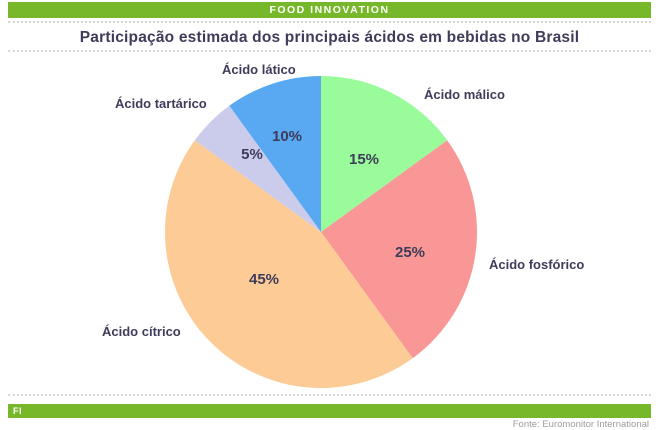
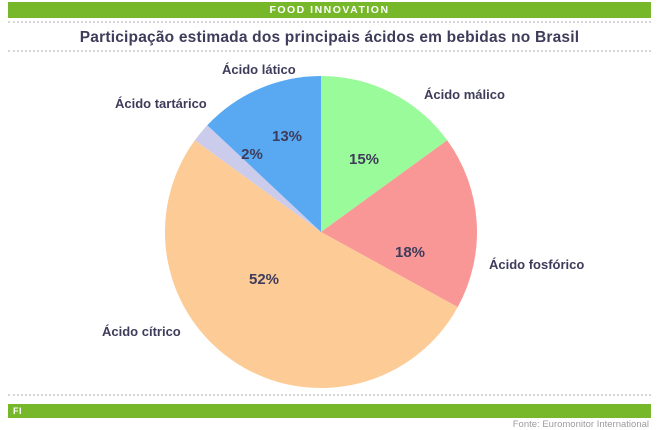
Ácido fosfórico: 25% -> 18%
Ácido cítrico: 45% -> 52%
Ácido tartárico: 5% -> 2%
Ácido lático: 10% -> 13%
